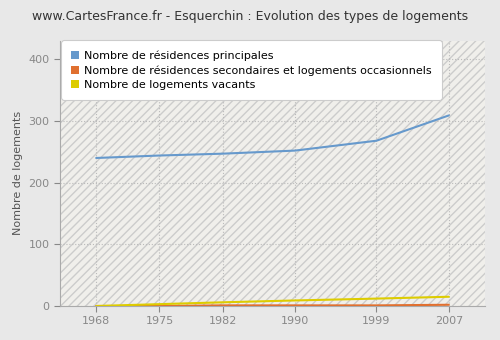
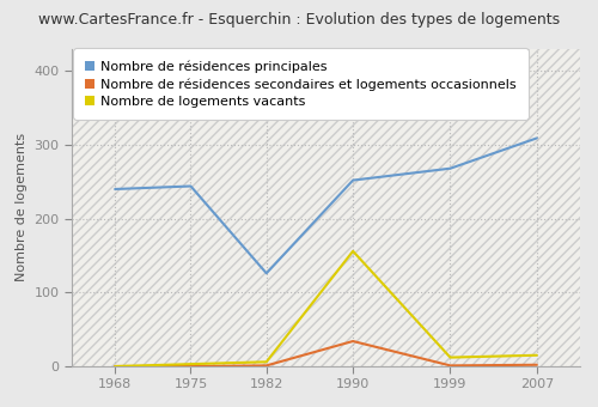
Nombre de résidences principales/1982: 247 -> 126
Nombre de résidences secondaires et logements occasionnels/1990: 1 -> 34
Nombre de logements vacants/1990: 9 -> 156
